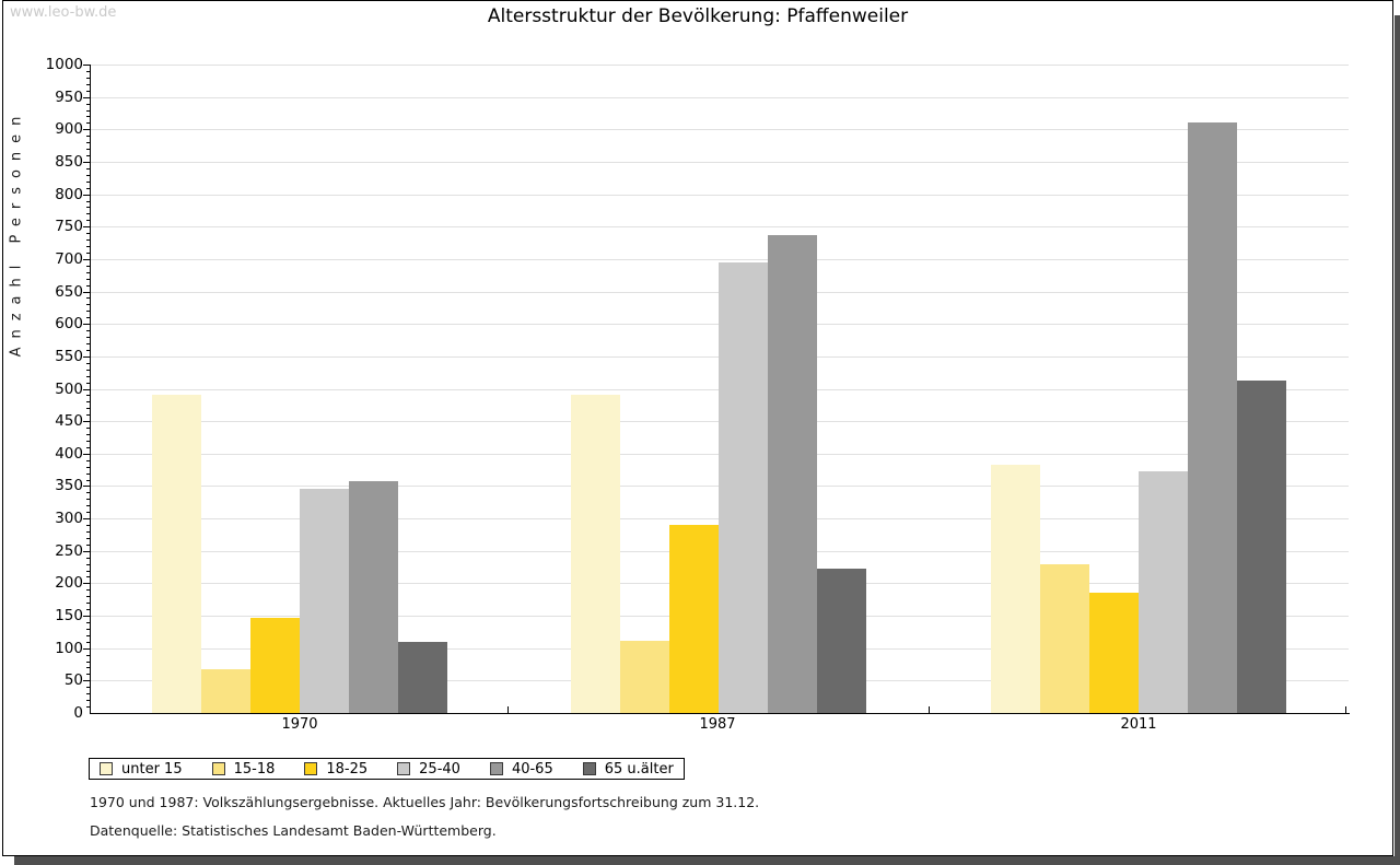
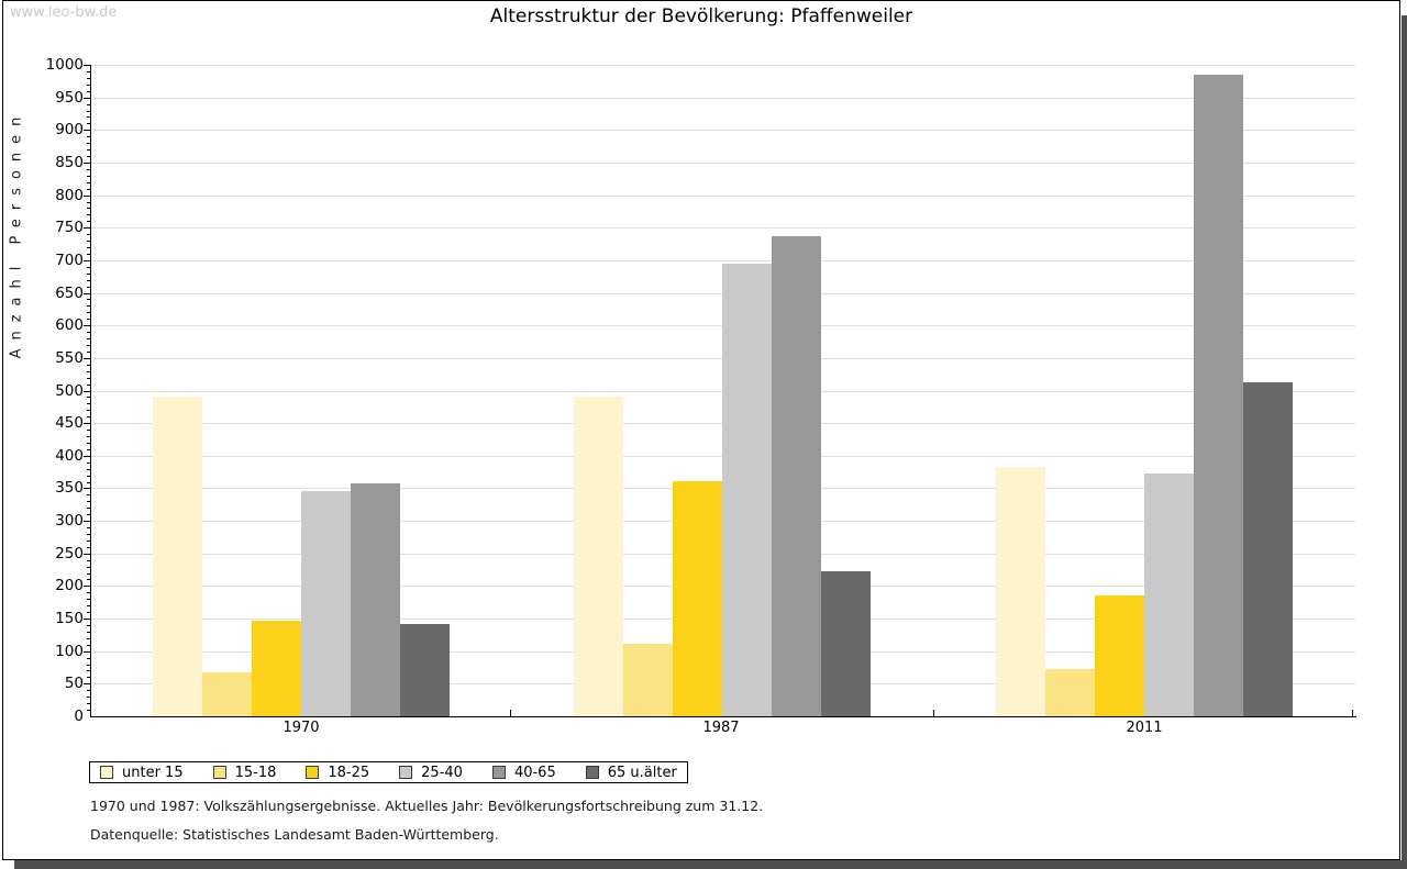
65 u.älter/1970: 110 -> 140
18-25/1987: 290 -> 360
15-18/2011: 230 -> 70
40-65/2011: 910 -> 980
